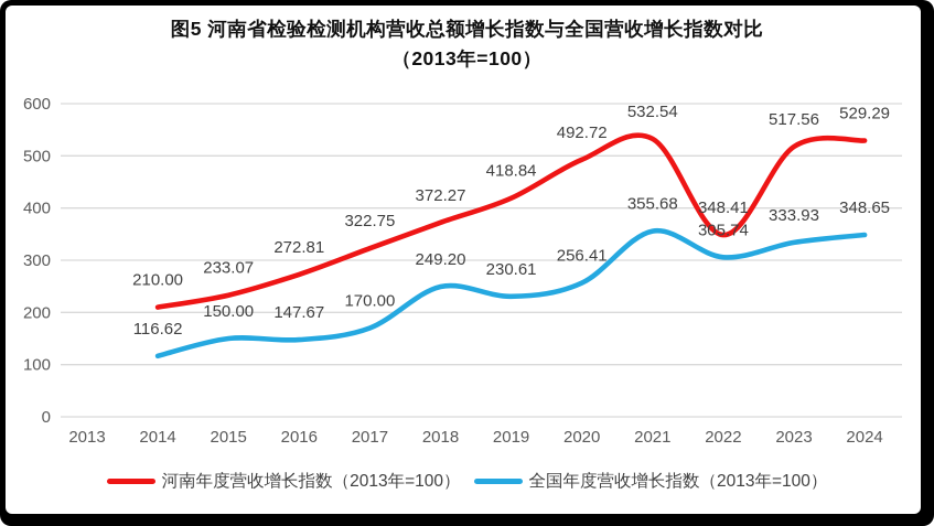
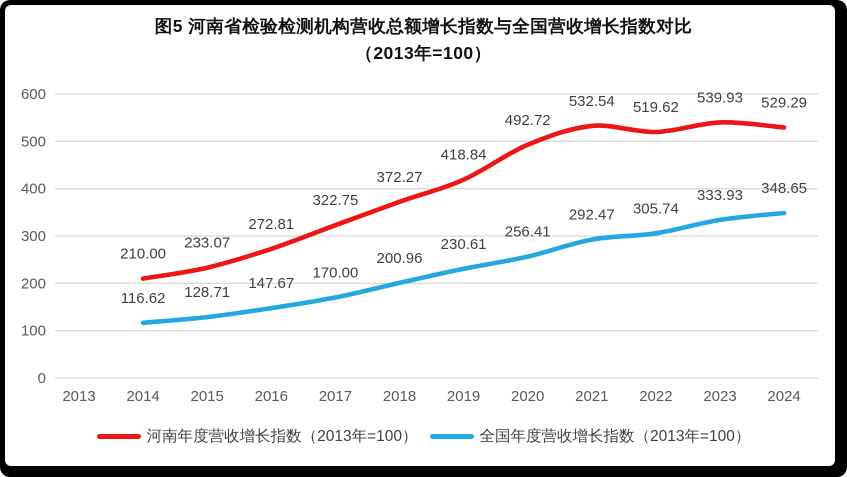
全国年度营收增长指数（2013年=100）/2015: 150.00 -> 128.71
全国年度营收增长指数（2013年=100）/2018: 249.20 -> 200.96
全国年度营收增长指数（2013年=100）/2021: 355.68 -> 292.47
河南年度营收增长指数（2013年=100）/2022: 348.41 -> 519.62
河南年度营收增长指数（2013年=100）/2023: 517.56 -> 539.93
